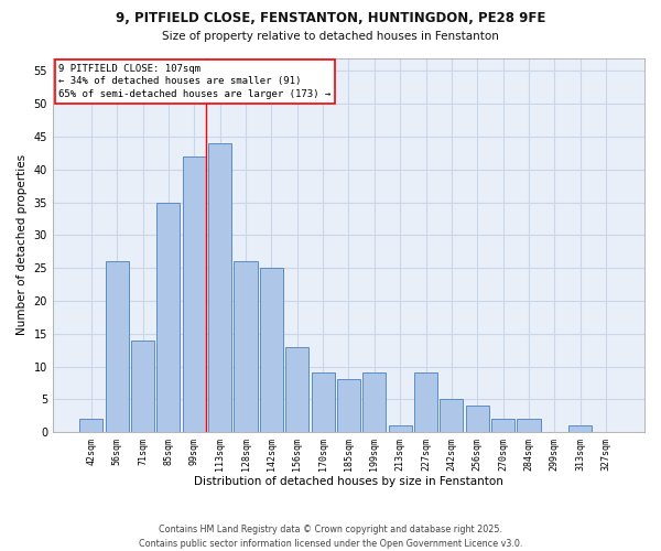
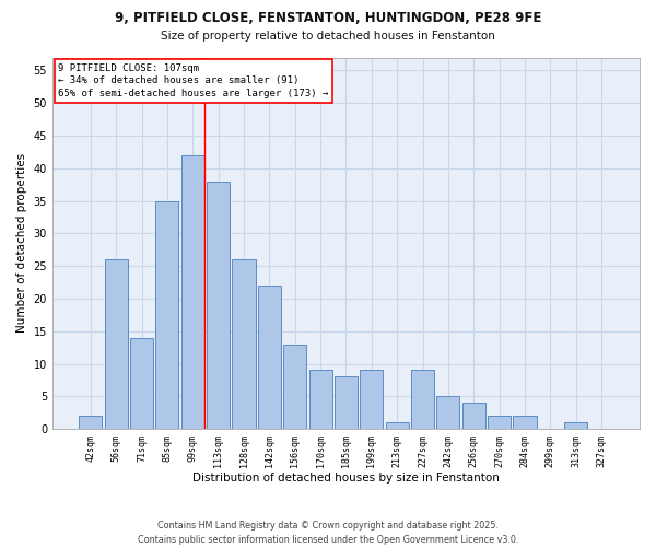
113sqm: 44 -> 38
142sqm: 25 -> 22
